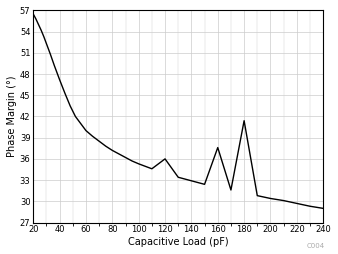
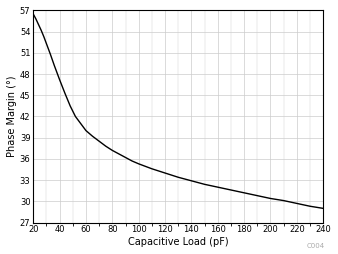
120: 36.0 -> 34.0
160: 37.6 -> 32.0
180: 41.4 -> 31.2
